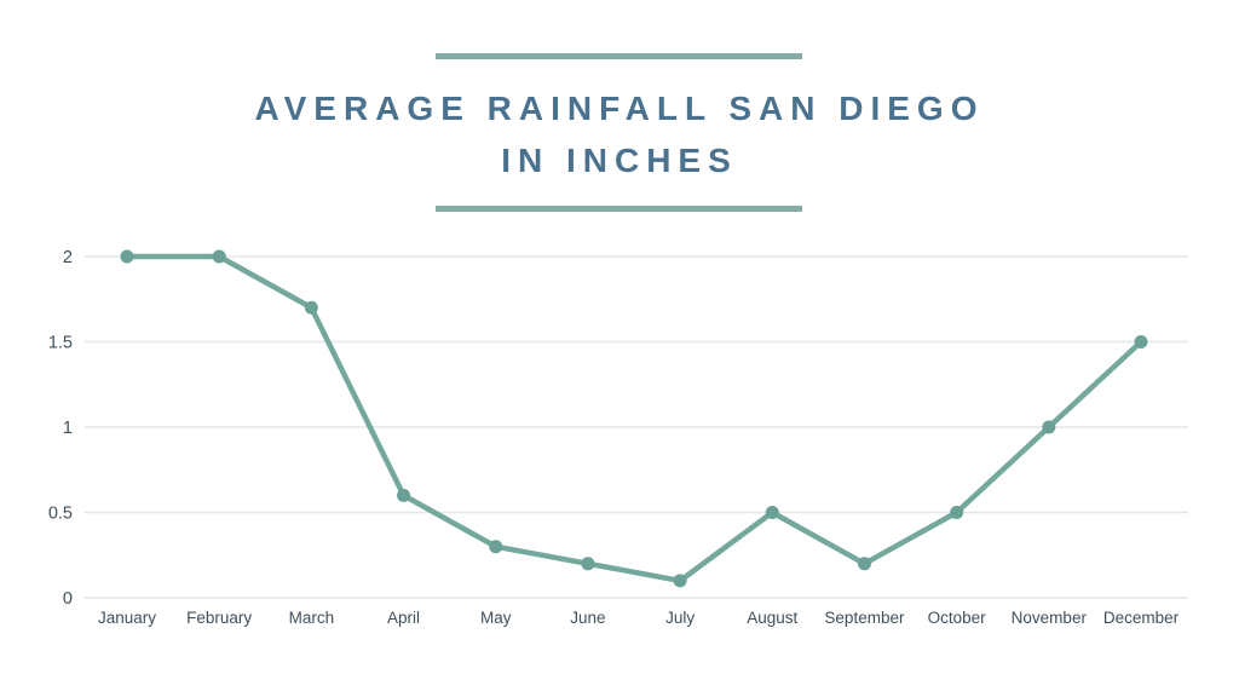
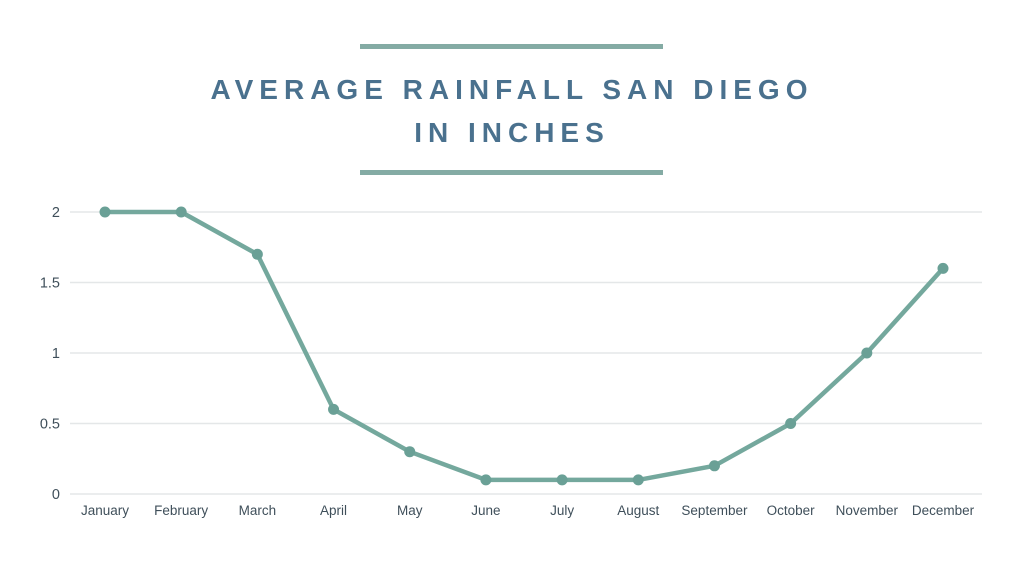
June: 0.2 -> 0.1
August: 0.5 -> 0.1
December: 1.5 -> 1.6
